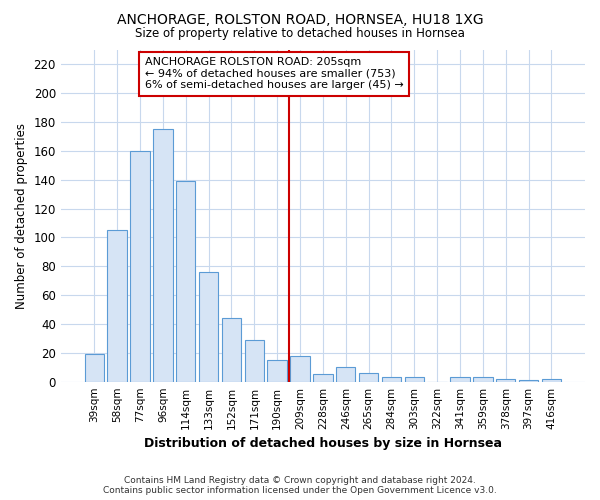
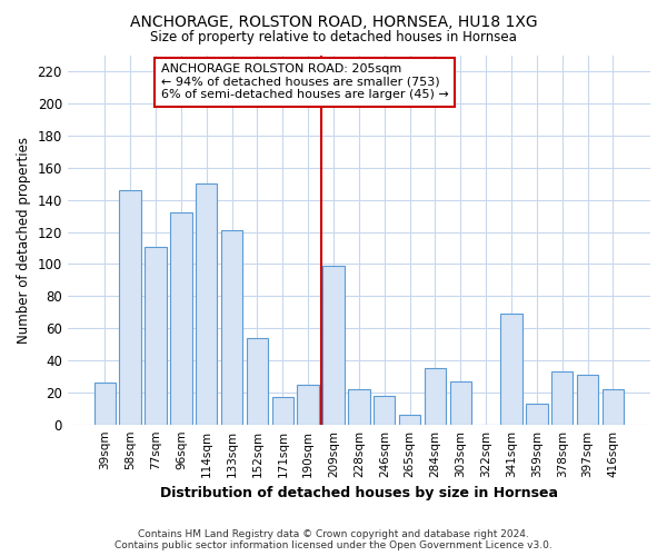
39sqm: 19 -> 26
58sqm: 105 -> 146
77sqm: 160 -> 111
96sqm: 175 -> 132
114sqm: 139 -> 150
133sqm: 76 -> 121
152sqm: 44 -> 54
171sqm: 29 -> 17
190sqm: 15 -> 25
209sqm: 18 -> 99
228sqm: 5 -> 22
246sqm: 10 -> 18
284sqm: 3 -> 35
303sqm: 3 -> 27
341sqm: 3 -> 69
359sqm: 3 -> 13
378sqm: 2 -> 33
397sqm: 1 -> 31
416sqm: 2 -> 22
